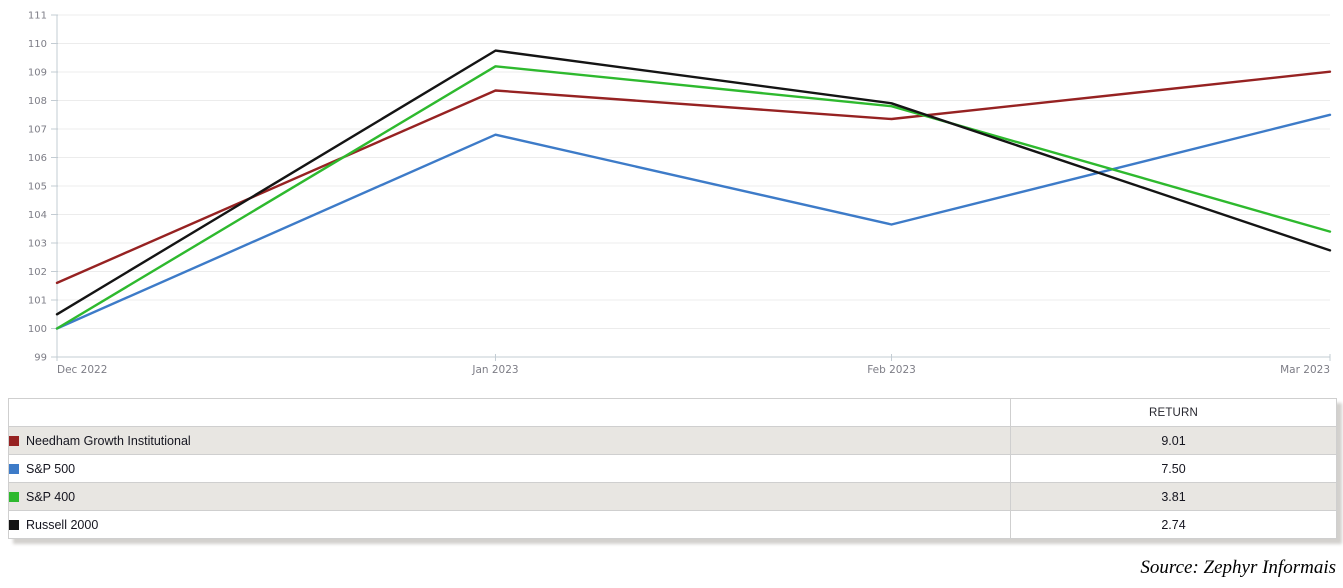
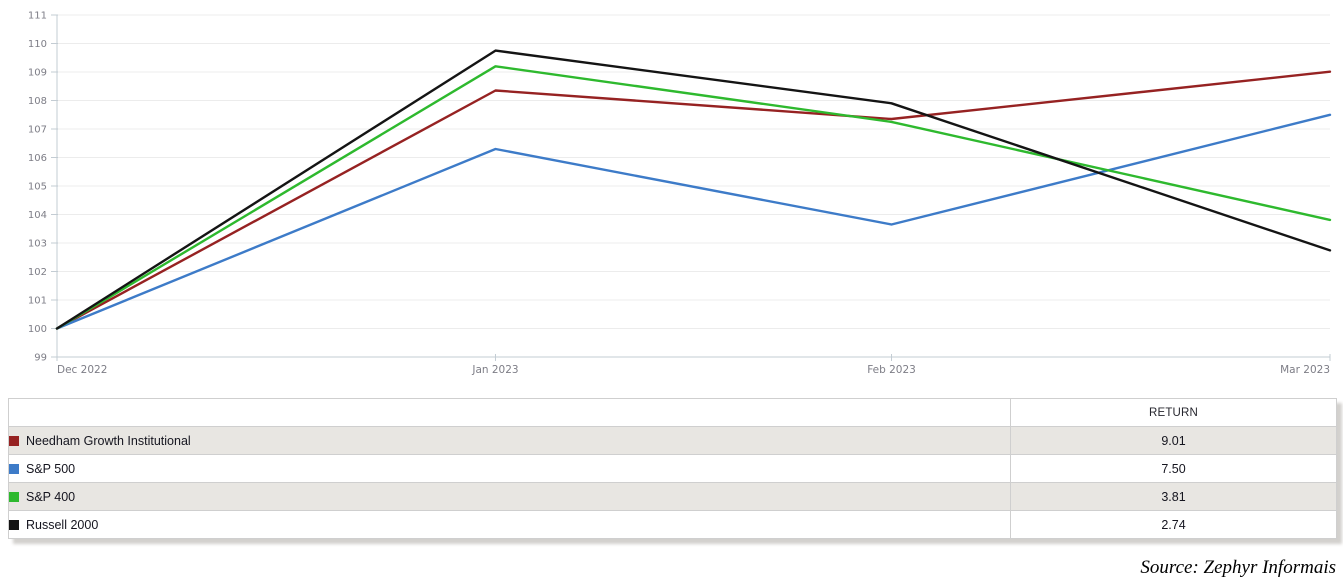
Needham Growth Institutional/Dec 2022: 101.6 -> 100.0
Russell 2000/Dec 2022: 100.5 -> 100.0
S&P 500/Jan 2023: 106.8 -> 106.3
S&P 400/Feb 2023: 107.8 -> 107.2
S&P 400/Mar 2023: 103.4 -> 103.8
